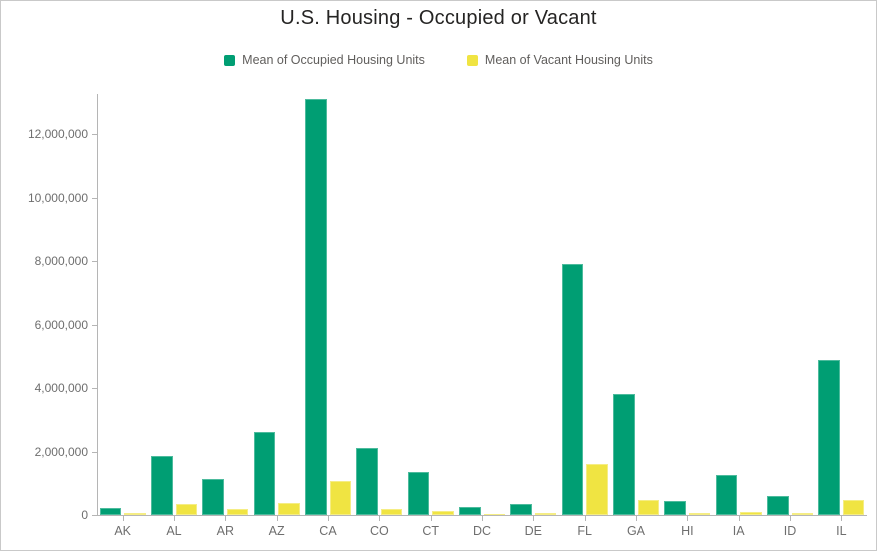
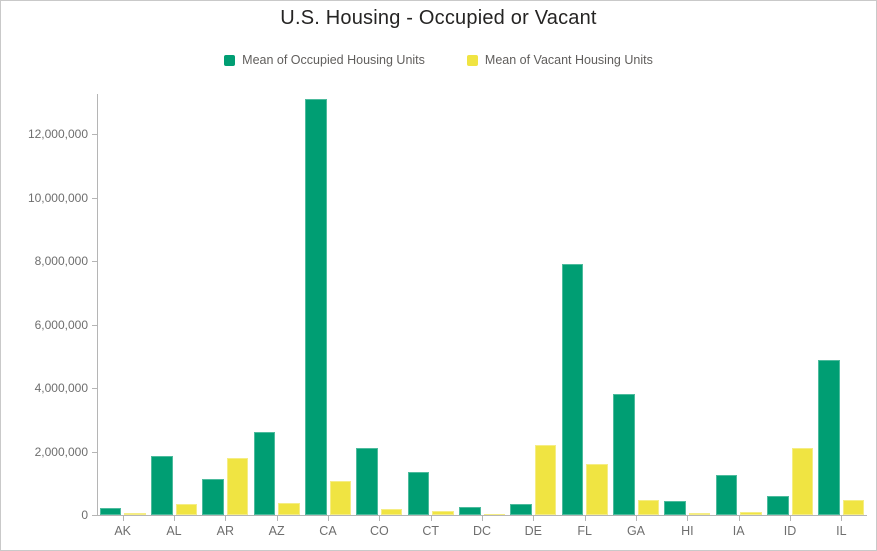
Mean of Vacant Housing Units/AR: 200000 -> 1800000
Mean of Vacant Housing Units/DE: 100000 -> 2200000
Mean of Vacant Housing Units/ID: 100000 -> 2100000
